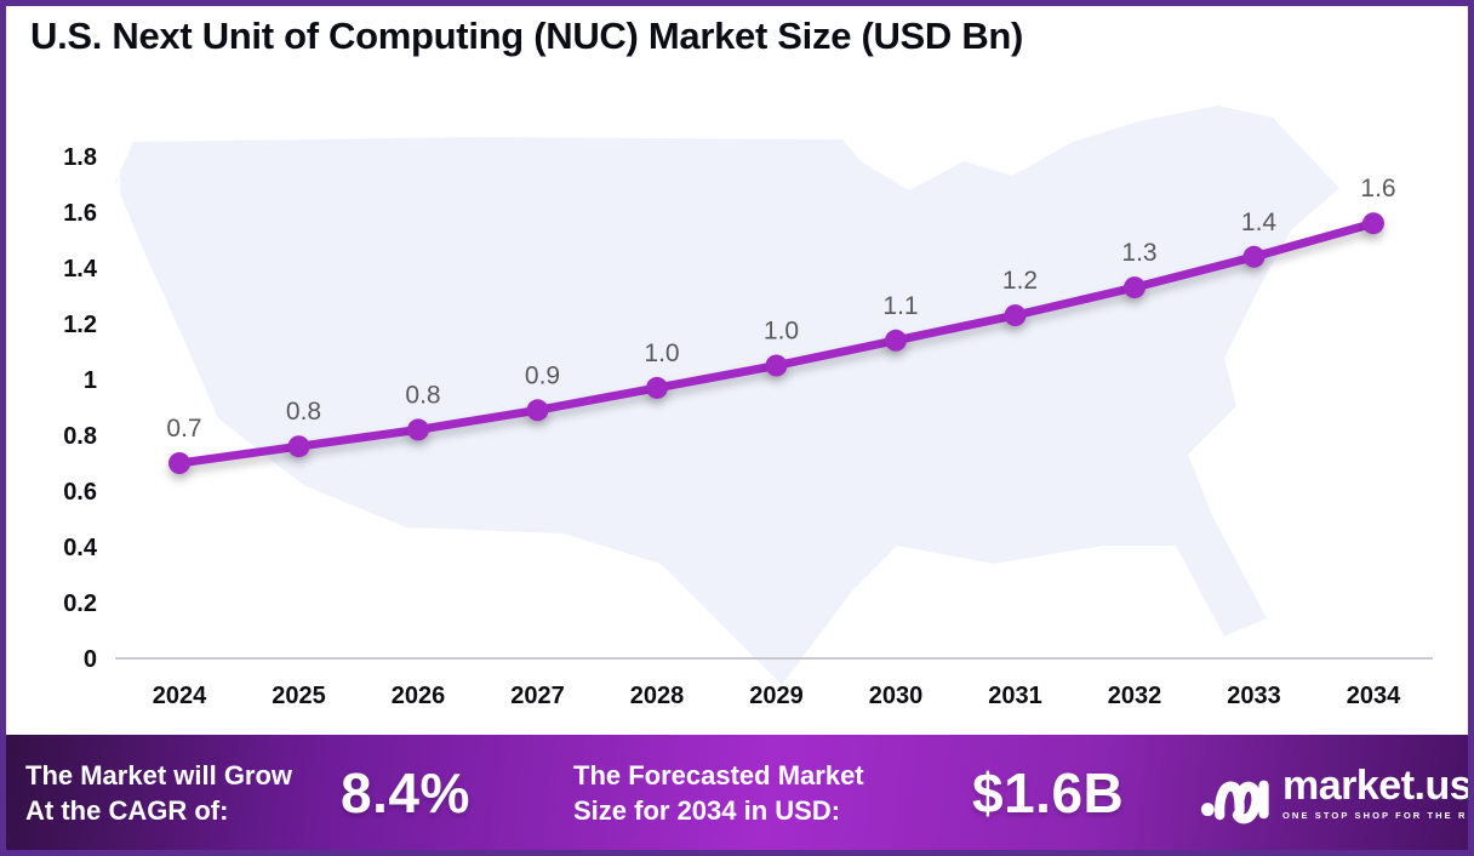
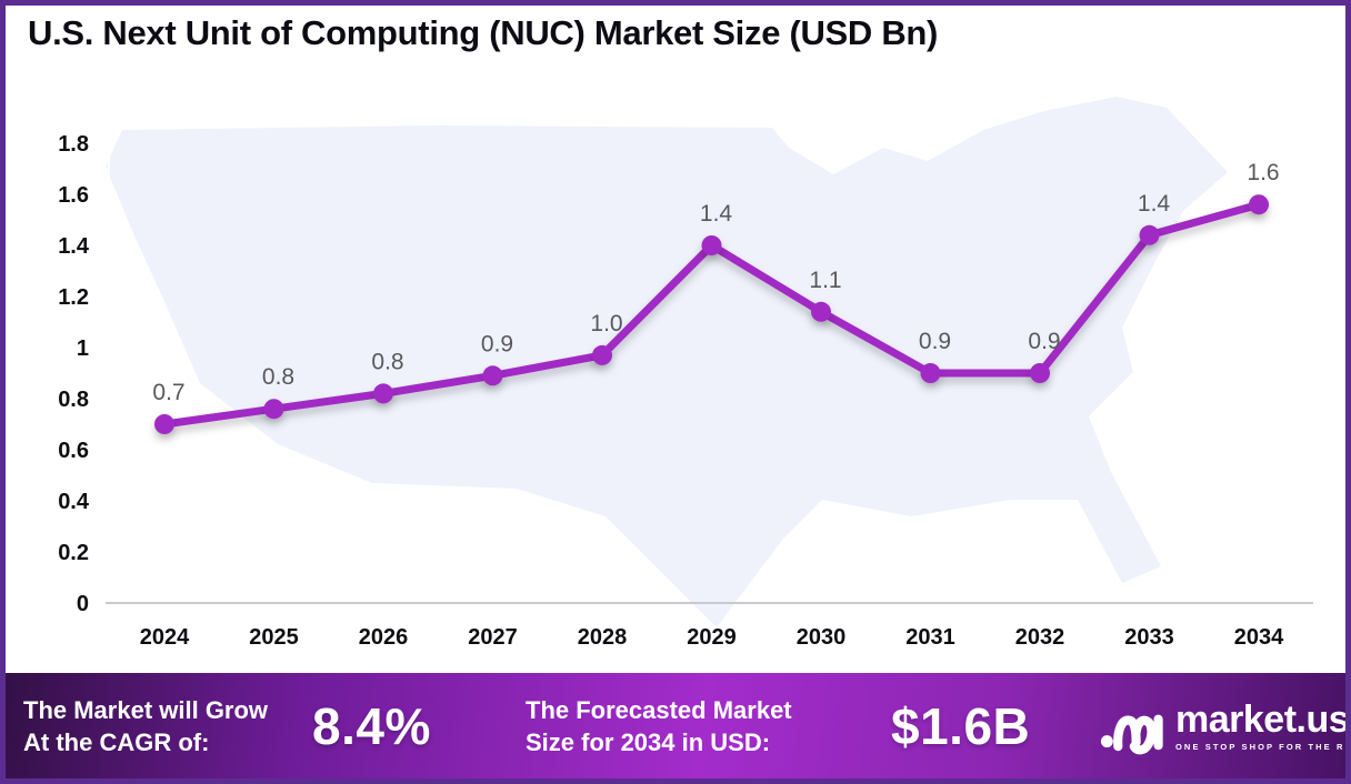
2029: 1.0 -> 1.4
2031: 1.2 -> 0.9
2032: 1.3 -> 0.9
